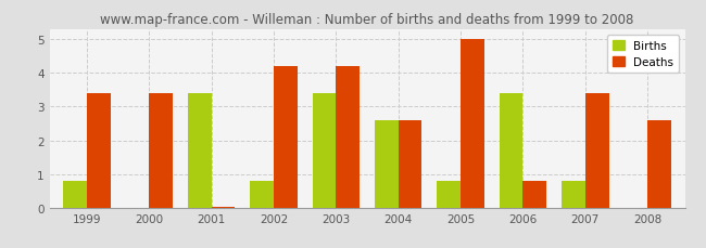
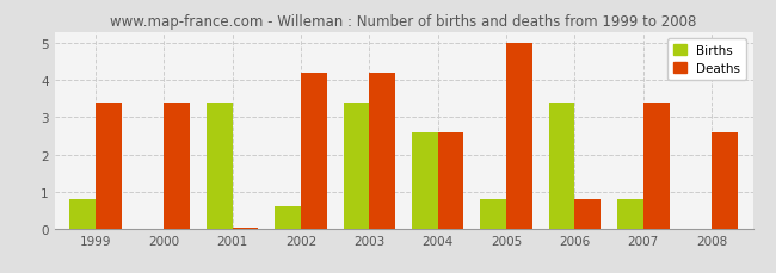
Births/2002: 0.80 -> 0.60
